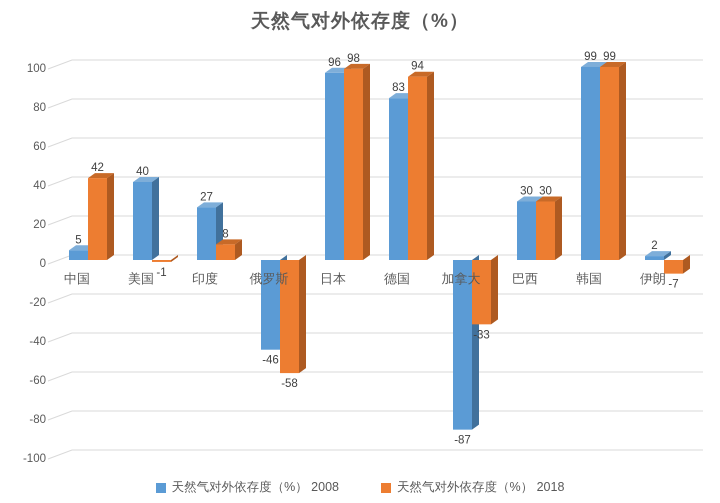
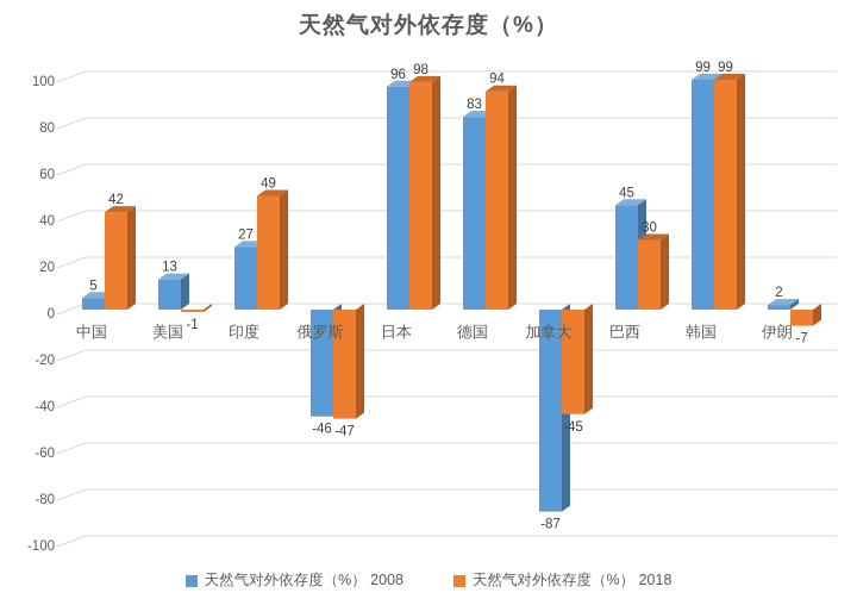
天然气对外依存度（%） 2008/美国: 40 -> 13
天然气对外依存度（%） 2018/印度: 8 -> 49
天然气对外依存度（%） 2018/俄罗斯: -58 -> -47
天然气对外依存度（%） 2018/加拿大: -33 -> -45
天然气对外依存度（%） 2008/巴西: 30 -> 45
